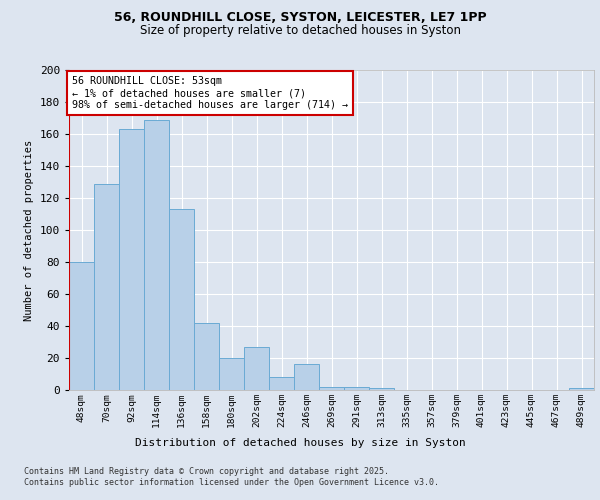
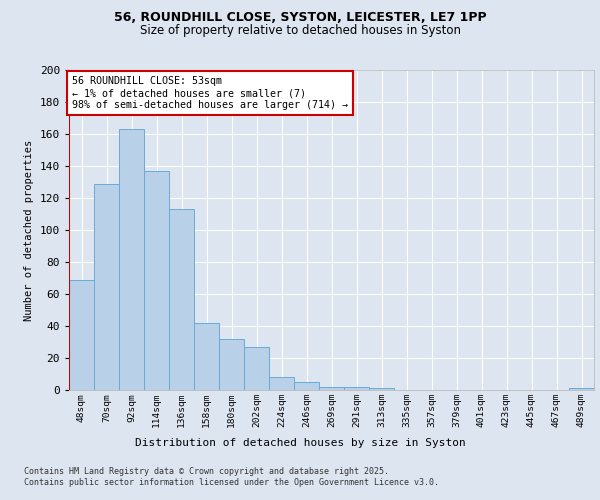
48sqm: 80 -> 69
114sqm: 169 -> 137
180sqm: 20 -> 32
246sqm: 16 -> 5
